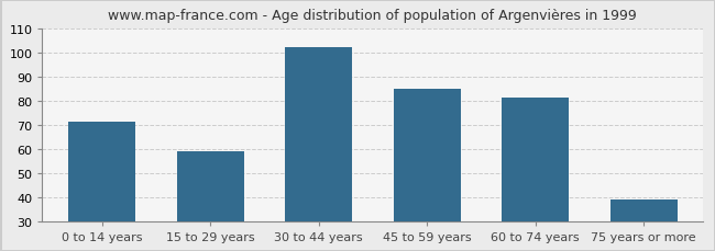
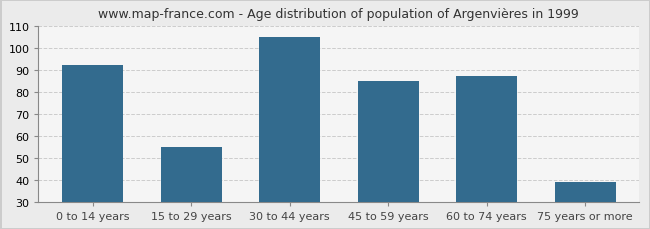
0 to 14 years: 71 -> 92
15 to 29 years: 59 -> 55
30 to 44 years: 102 -> 105
60 to 74 years: 81 -> 87
